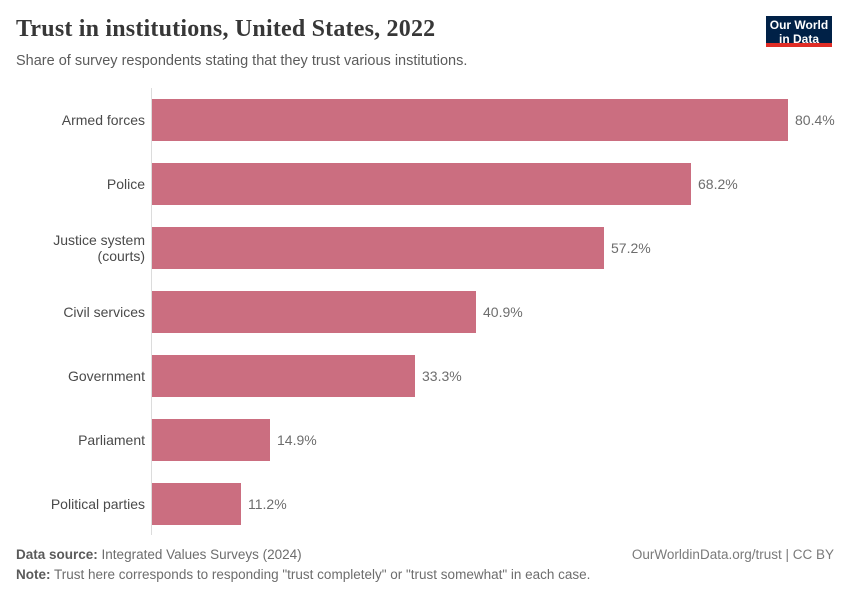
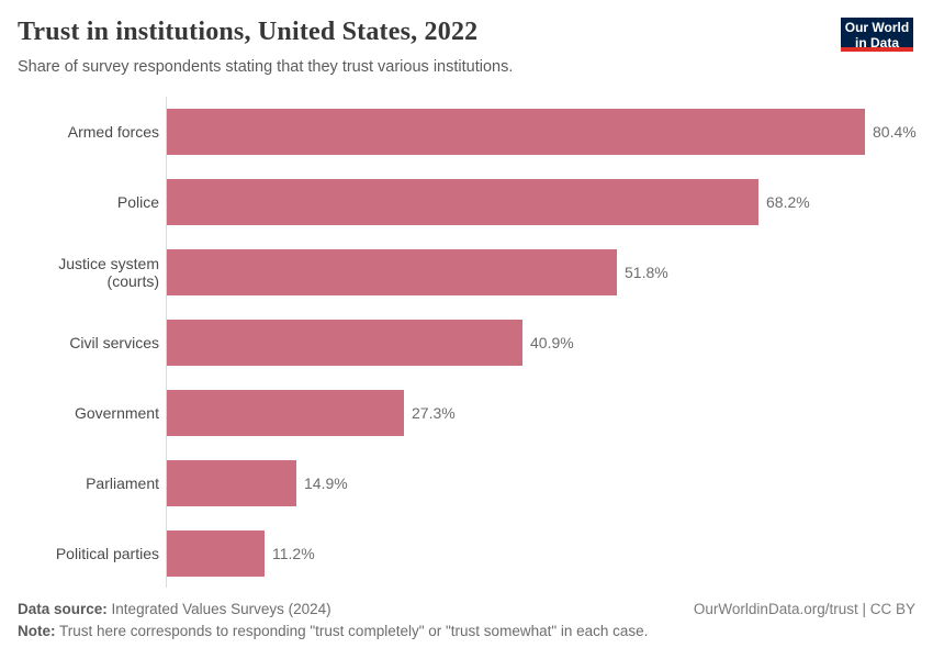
Justice system (courts): 57.2% -> 51.8%
Government: 33.3% -> 27.3%
